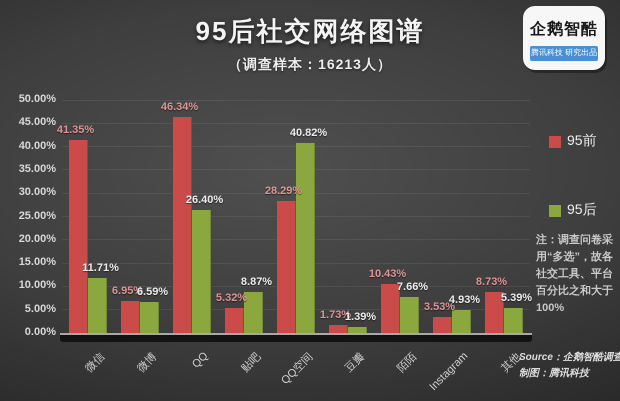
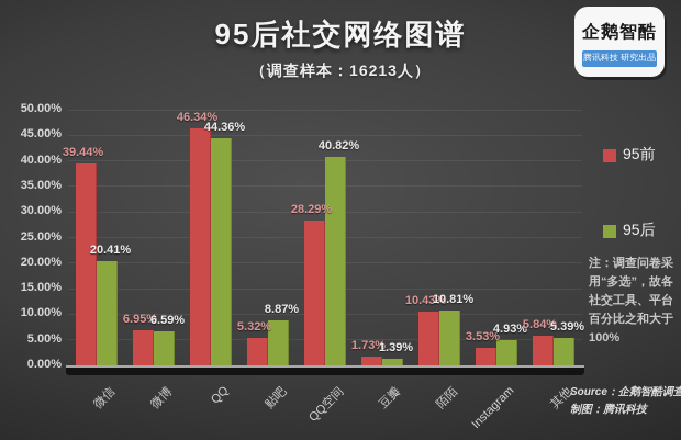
95前/微信: 41.35% -> 39.44%
95后/微信: 11.71% -> 20.41%
95后/QQ: 26.40% -> 44.36%
95后/陌陌: 7.66% -> 10.81%
95前/其他: 8.73% -> 5.84%
